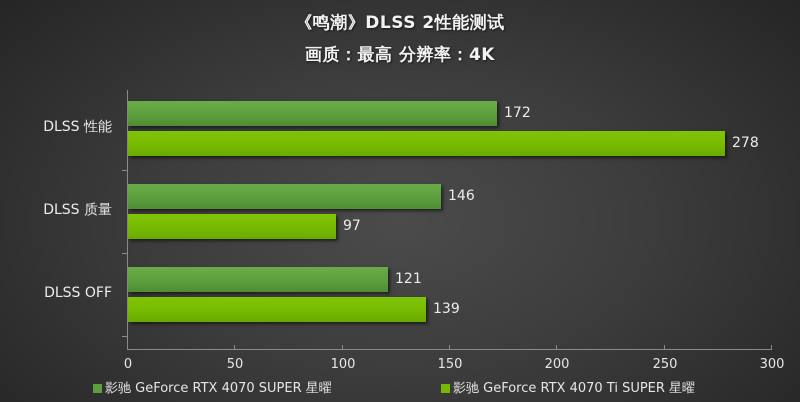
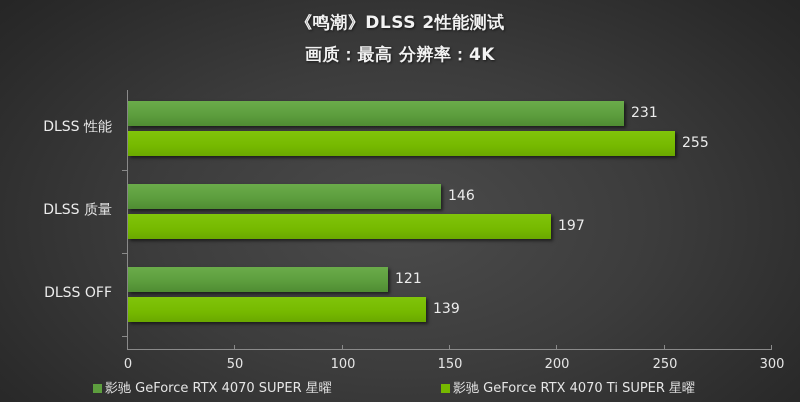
影驰 GeForce RTX 4070 SUPER 星曜/DLSS 性能: 172 -> 231
影驰 GeForce RTX 4070 Ti SUPER 星曜/DLSS 性能: 278 -> 255
影驰 GeForce RTX 4070 Ti SUPER 星曜/DLSS 质量: 97 -> 197
